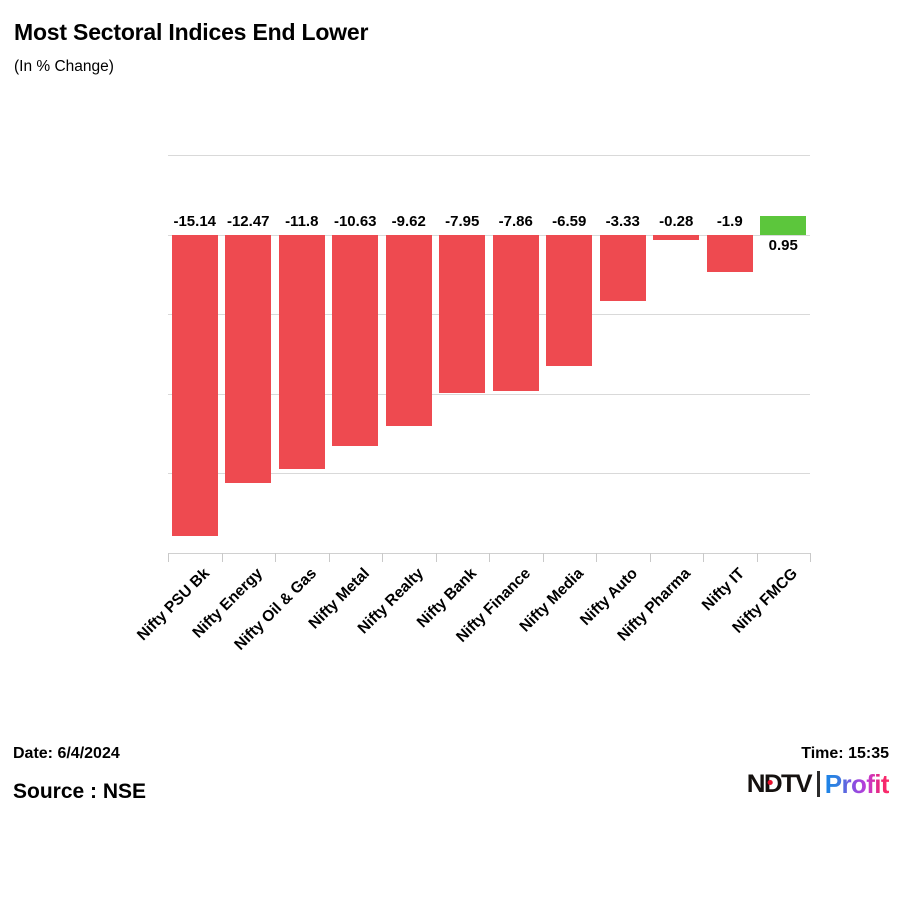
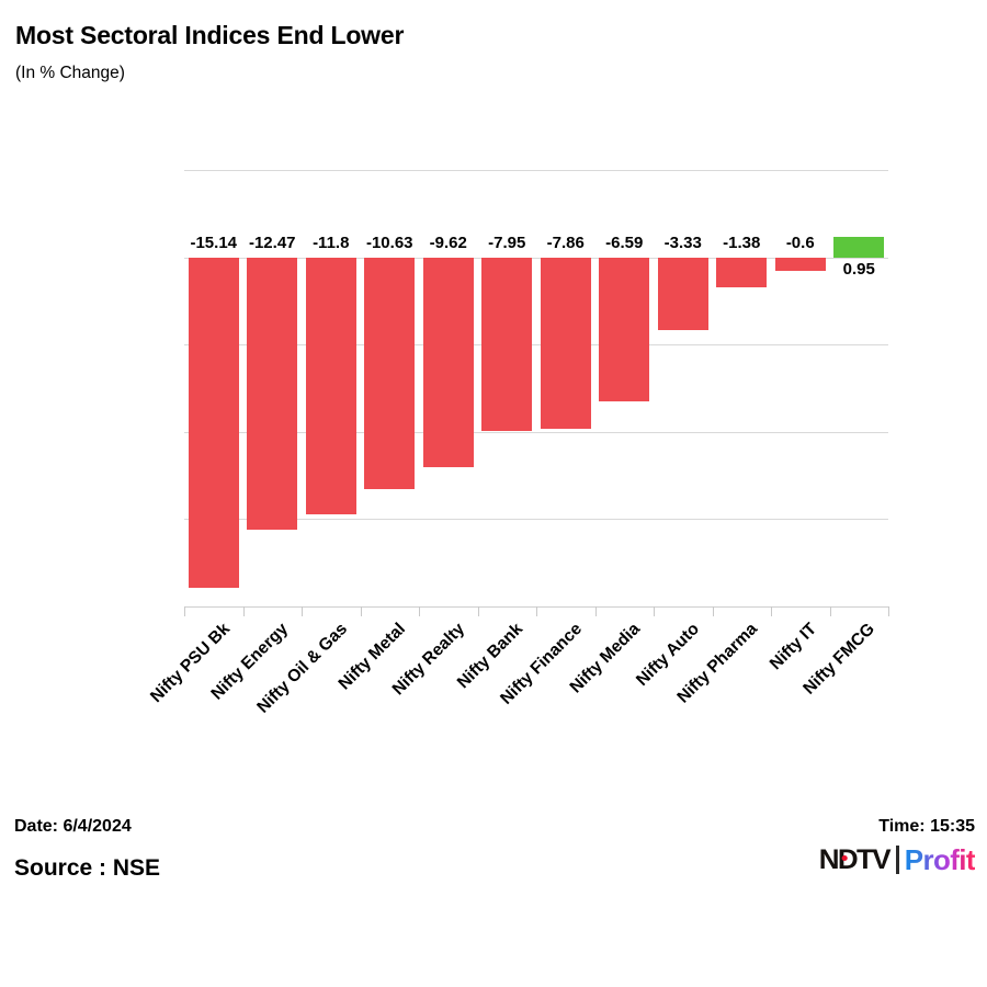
Nifty Pharma: -0.28 -> -1.38
Nifty IT: -1.9 -> -0.6
